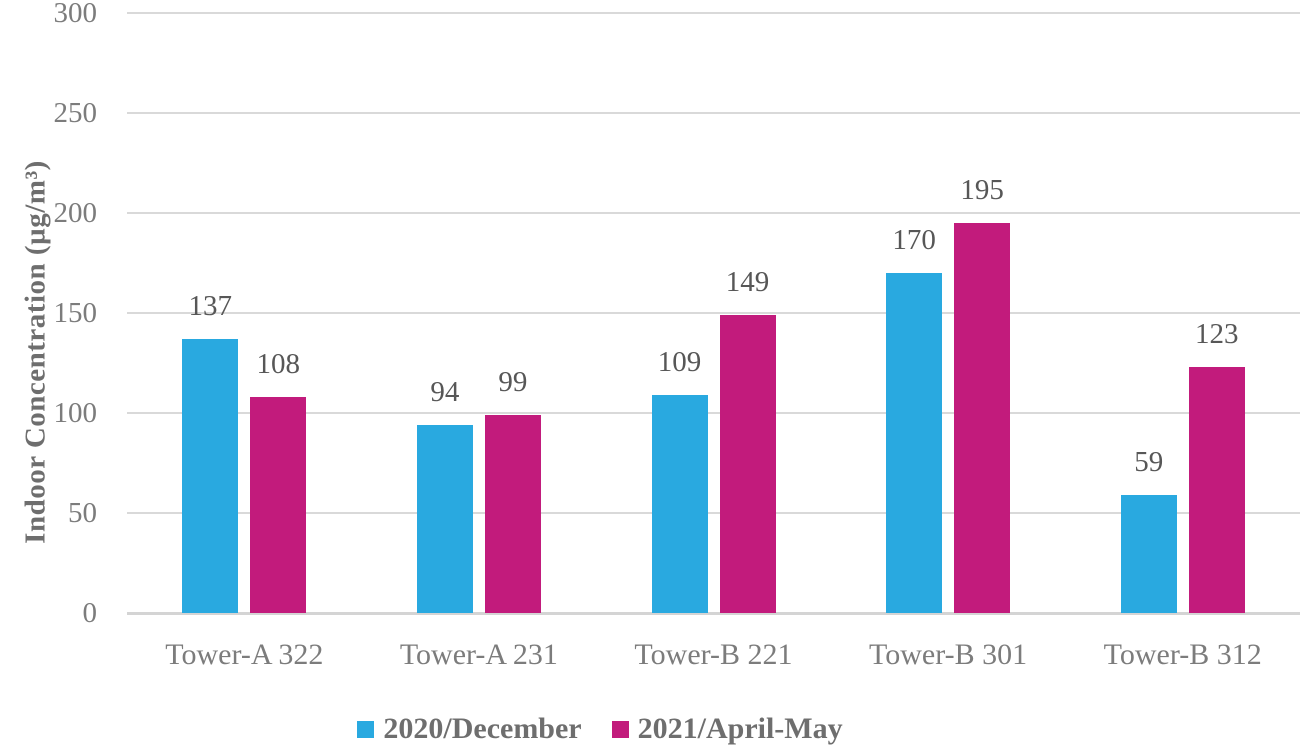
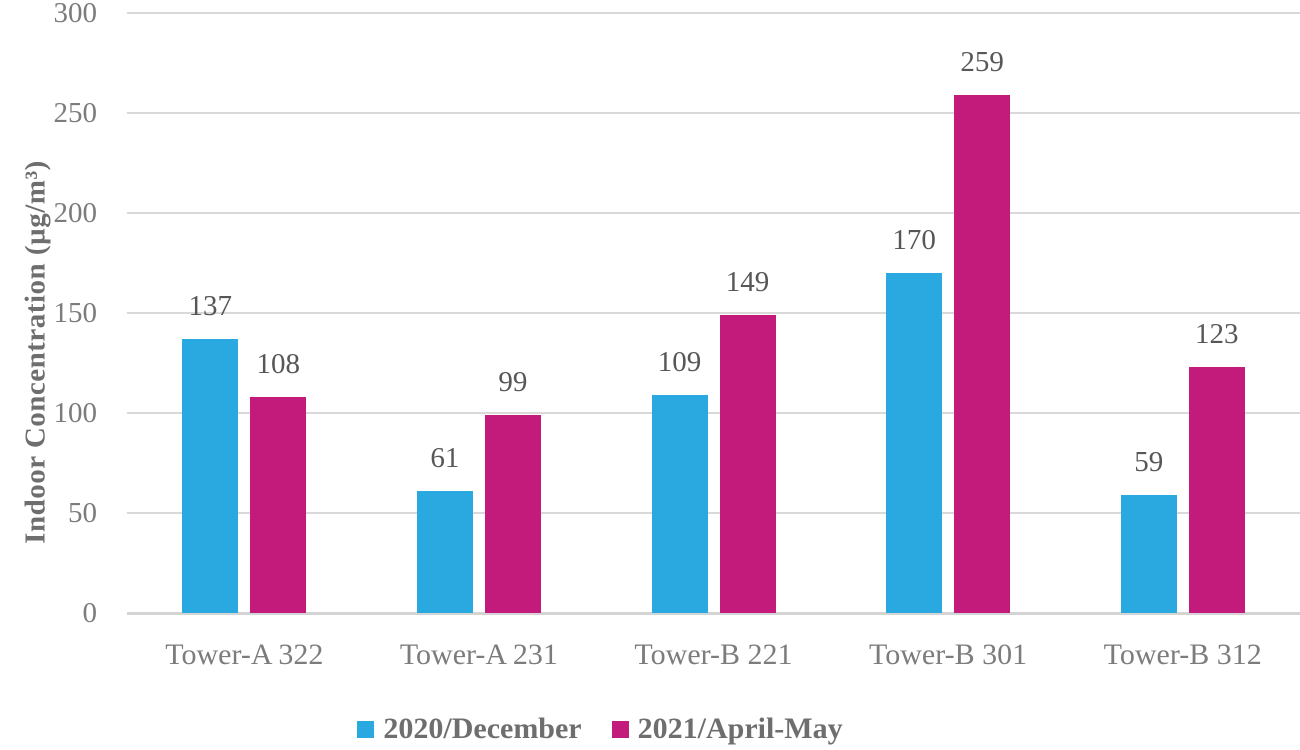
2020/December/Tower-A 231: 94 -> 61
2021/April-May/Tower-B 301: 195 -> 259
